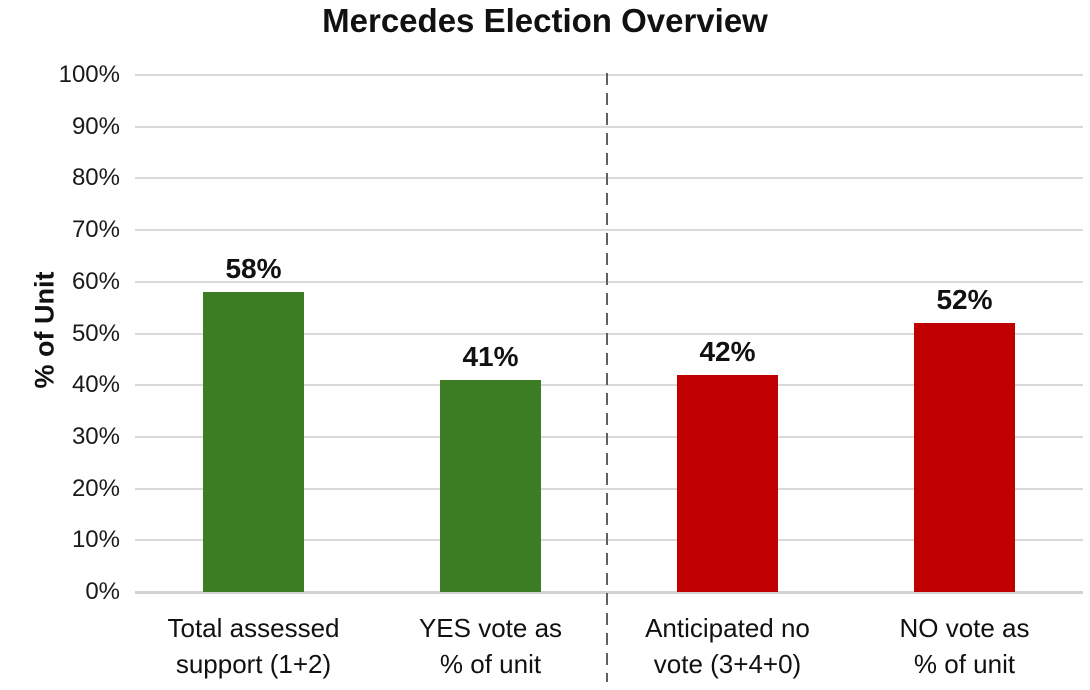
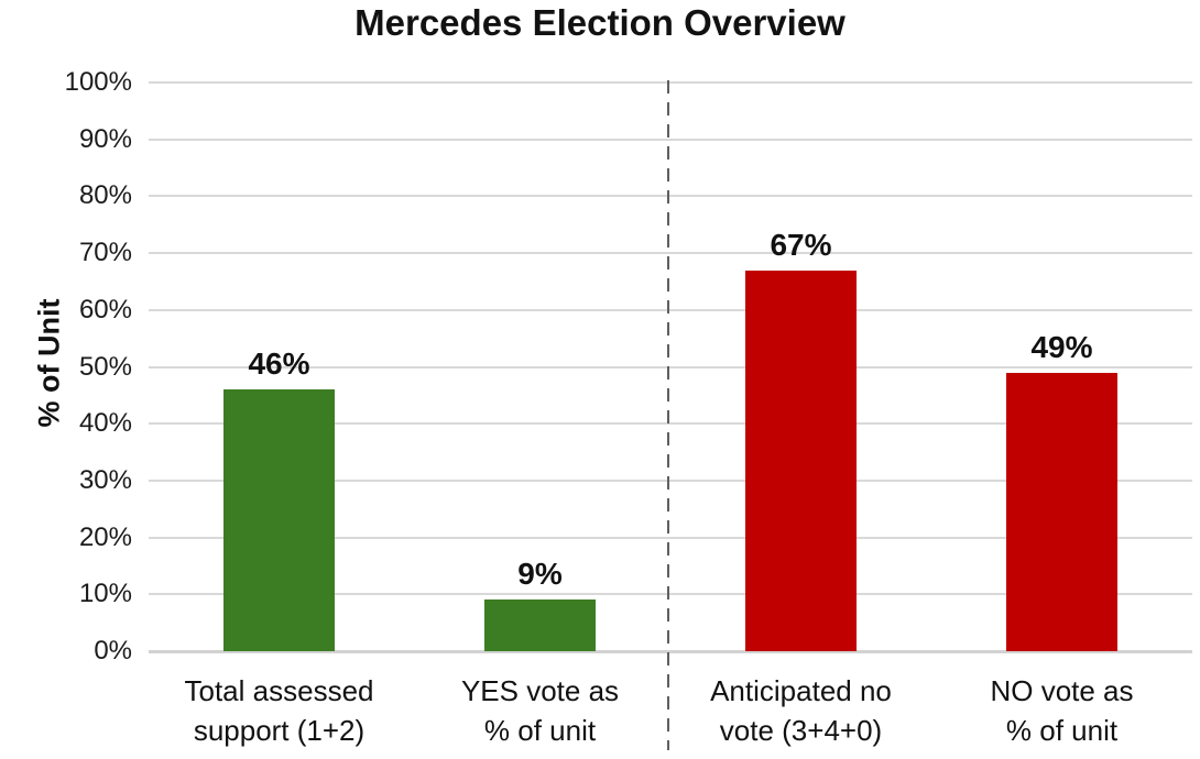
Total assessed support (1+2): 58% -> 46%
YES vote as % of unit: 41% -> 9%
Anticipated no vote (3+4+0): 42% -> 67%
NO vote as % of unit: 52% -> 49%
